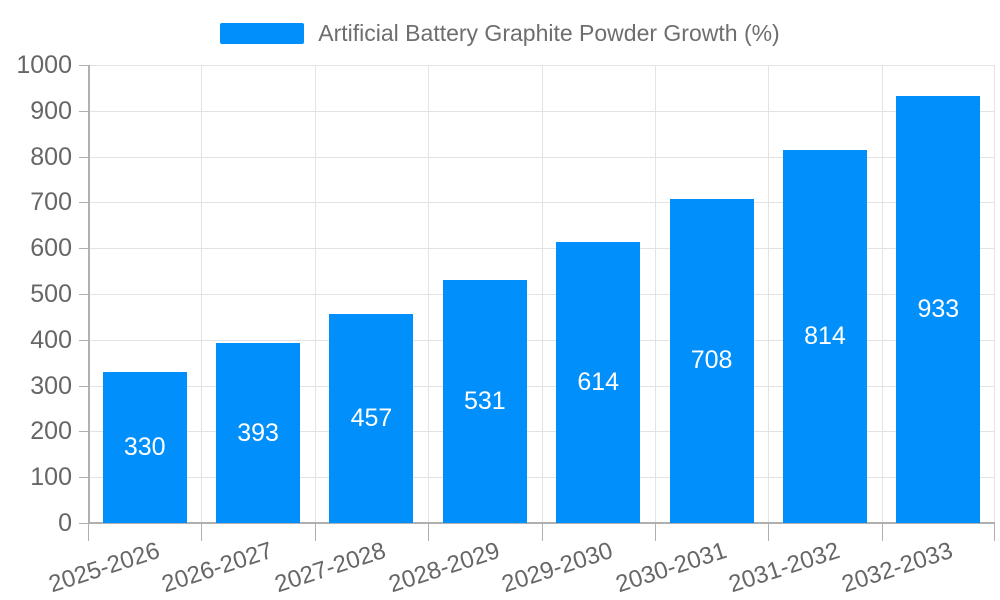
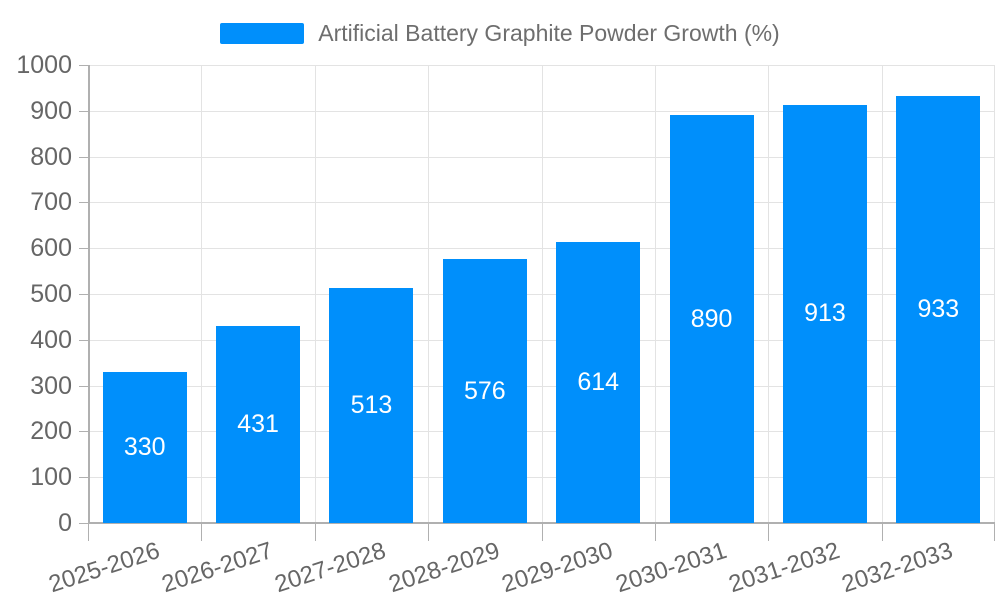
2026-2027: 393 -> 431
2027-2028: 457 -> 513
2028-2029: 531 -> 576
2030-2031: 708 -> 890
2031-2032: 814 -> 913
